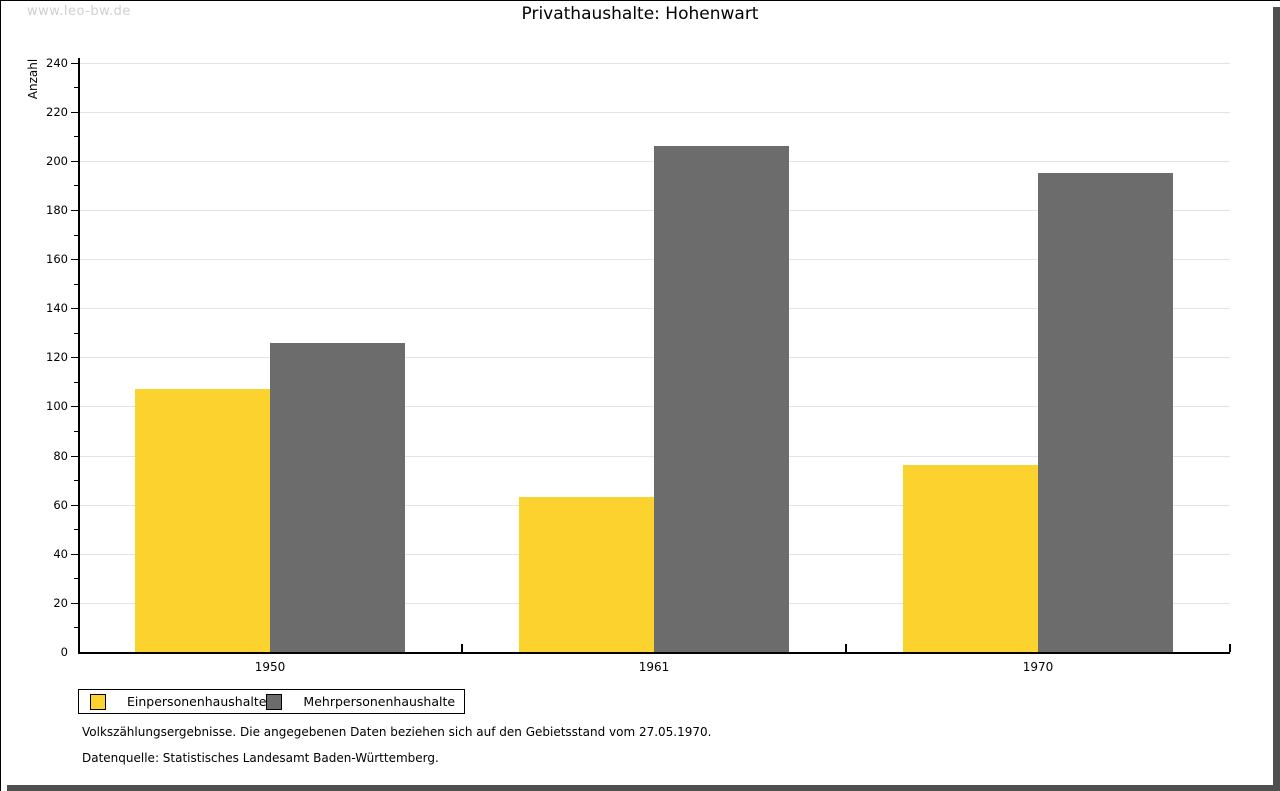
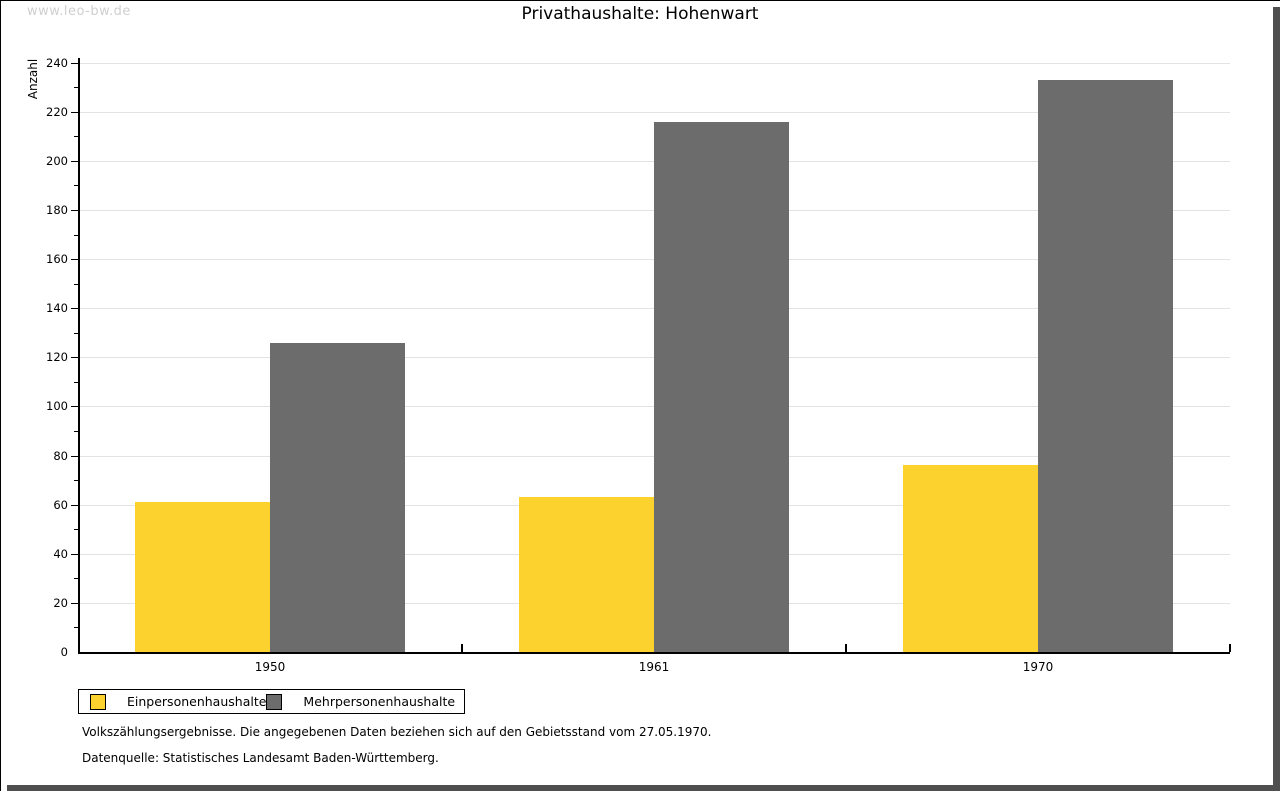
Einpersonenhaushalte/1950: 107 -> 61
Mehrpersonenhaushalte/1961: 206 -> 216
Mehrpersonenhaushalte/1970: 195 -> 233
